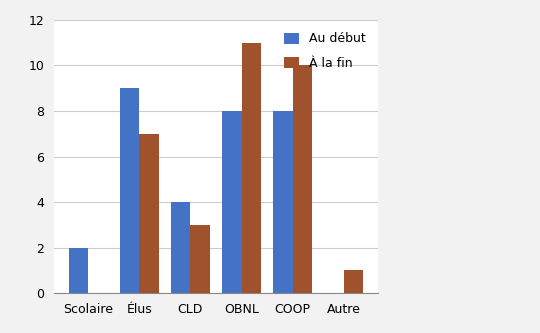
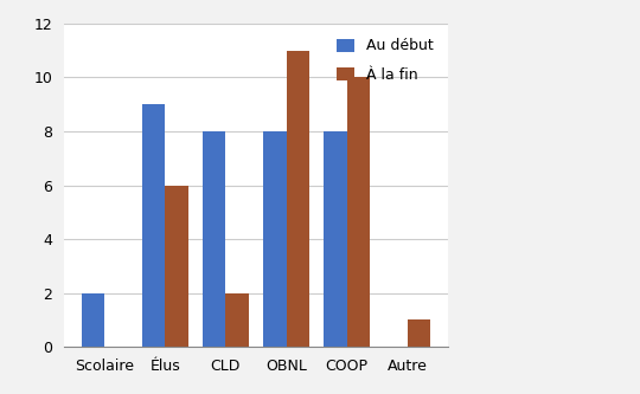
À la fin/Élus: 7 -> 6
Au début/CLD: 4 -> 8
À la fin/CLD: 3 -> 2
